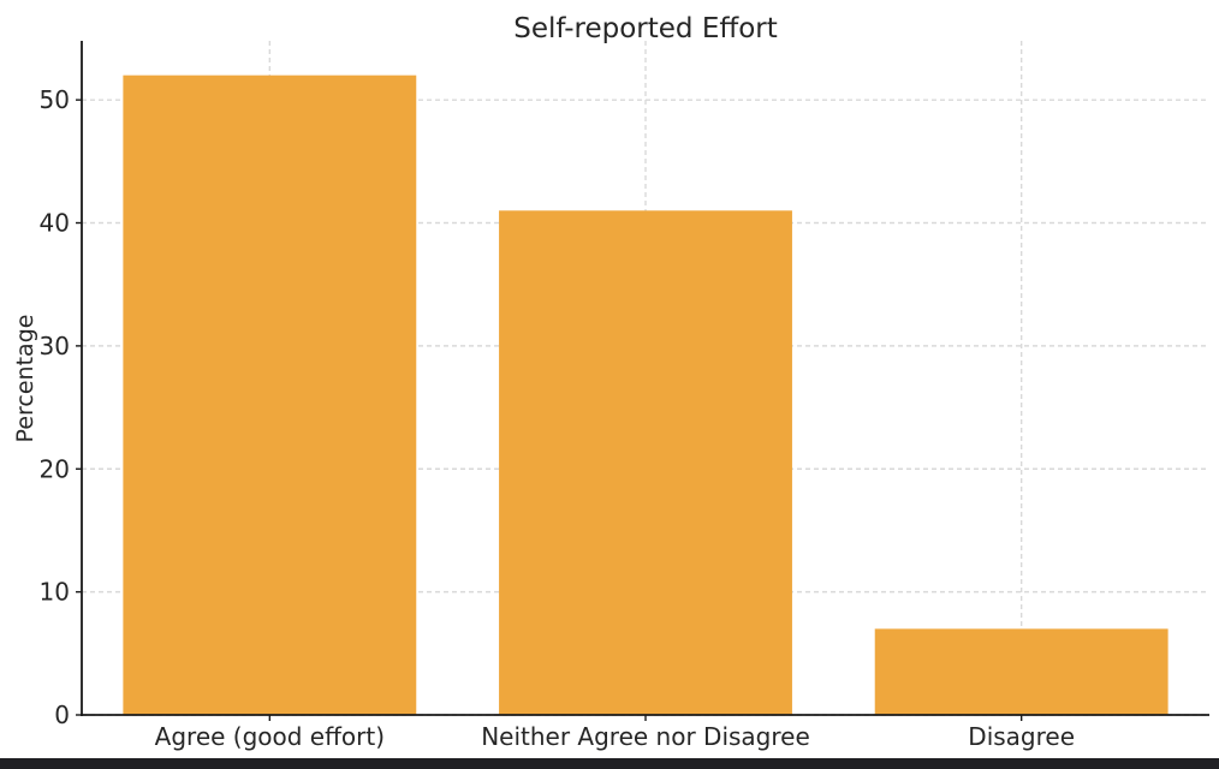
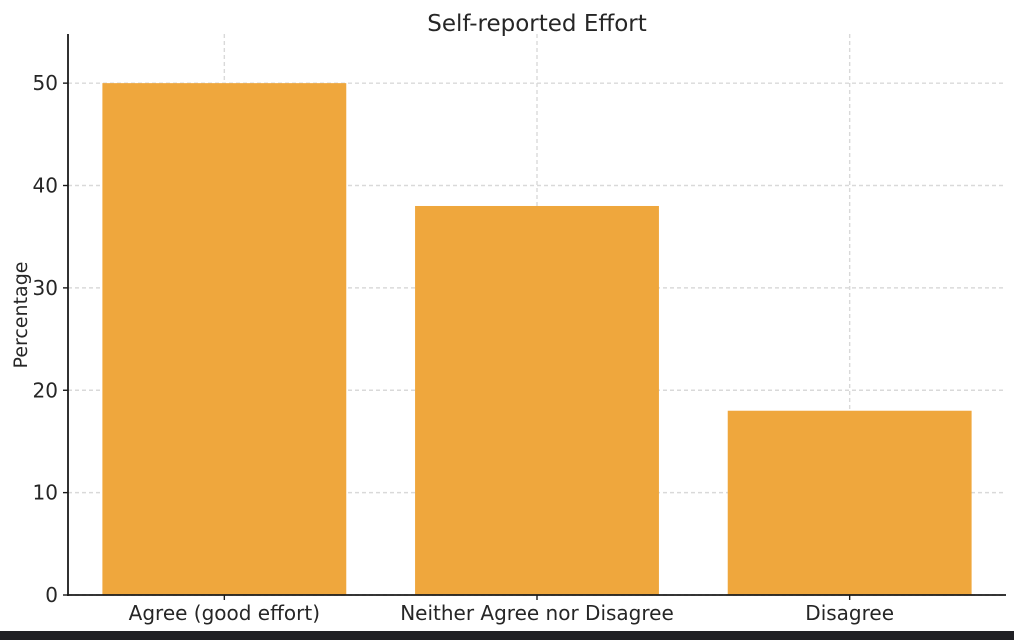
Agree (good effort): 52 -> 50
Neither Agree nor Disagree: 41 -> 38
Disagree: 7 -> 18
